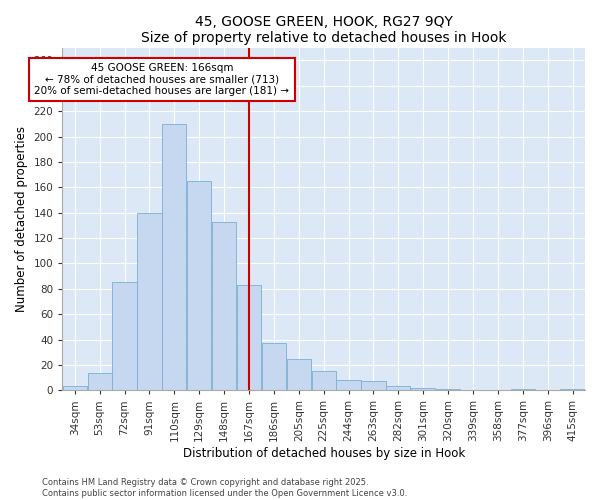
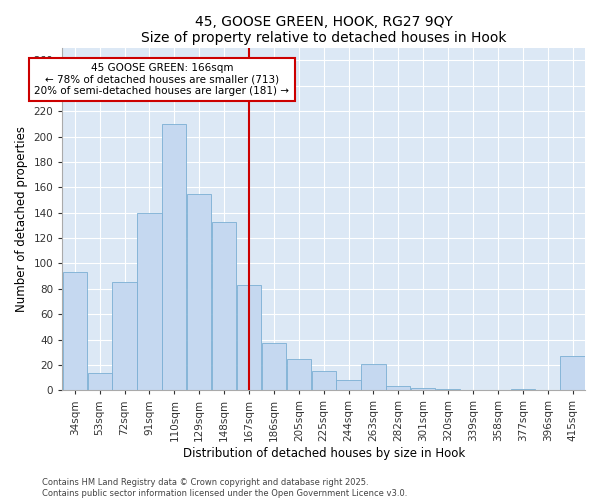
34sqm: 3 -> 93
129sqm: 165 -> 155
263sqm: 7 -> 21
415sqm: 1 -> 27
